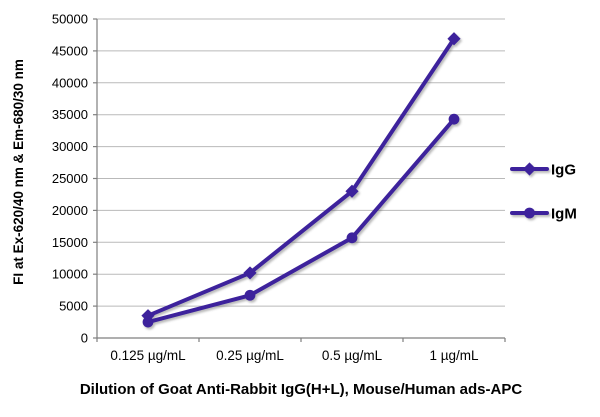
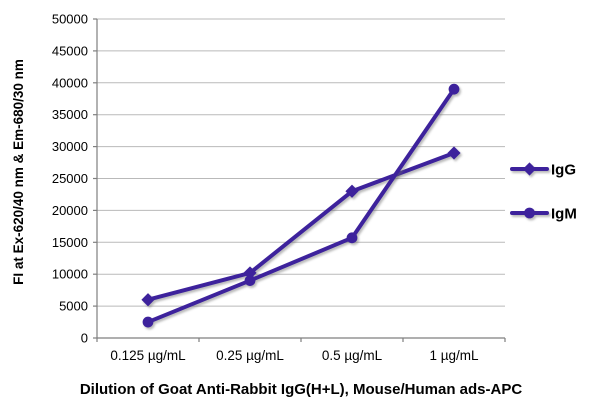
IgG/0.125 µg/mL: 4000 -> 6000
IgM/0.25 µg/mL: 7000 -> 9000
IgG/1 µg/mL: 47000 -> 29000
IgM/1 µg/mL: 34000 -> 39000
